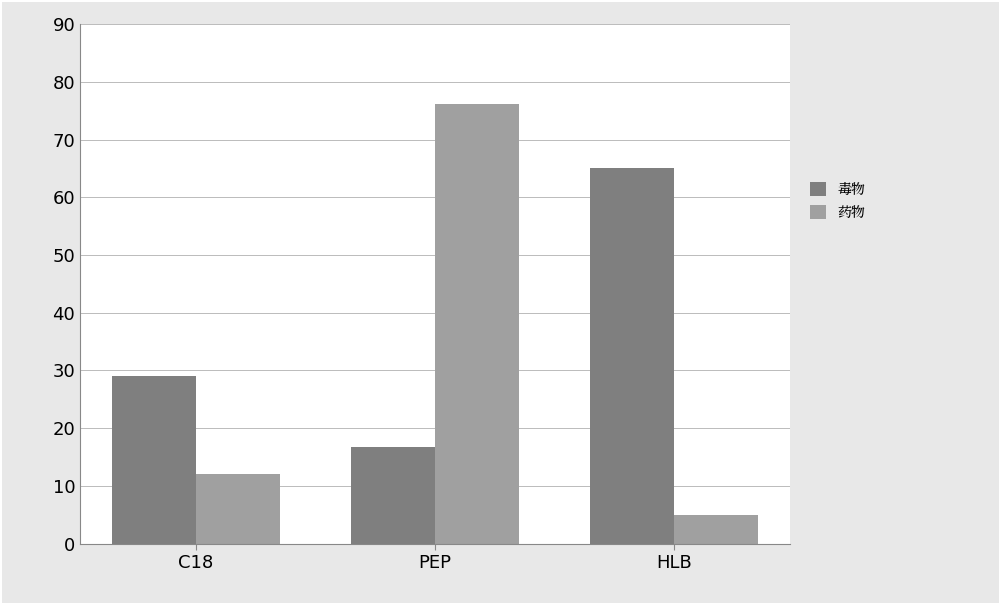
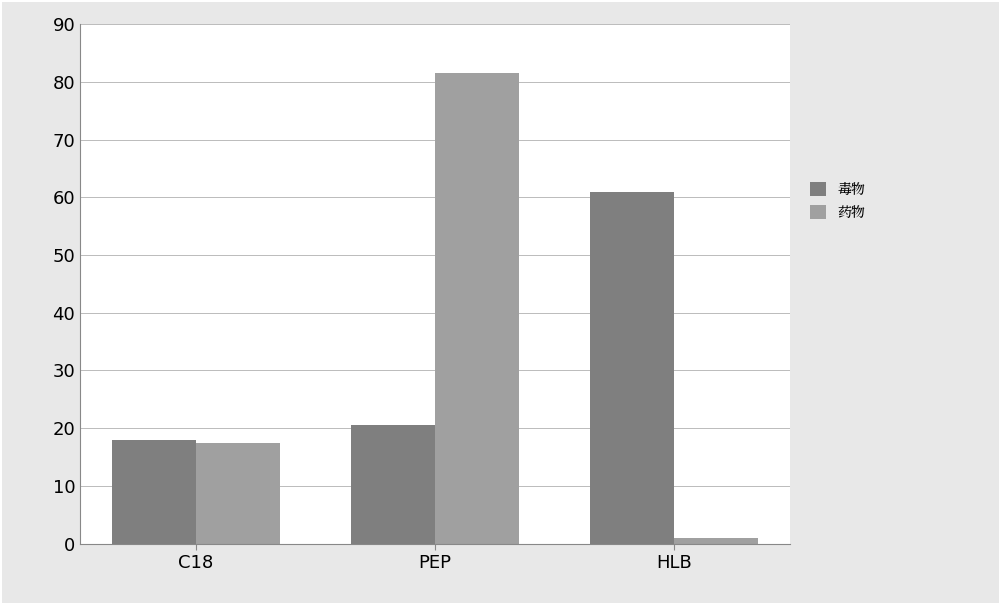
毒物/C18: 29.0 -> 18.0
药物/C18: 12.0 -> 17.5
毒物/PEP: 16.8 -> 20.5
药物/PEP: 76.2 -> 81.5
毒物/HLB: 65.0 -> 61.0
药物/HLB: 5.0 -> 1.0
